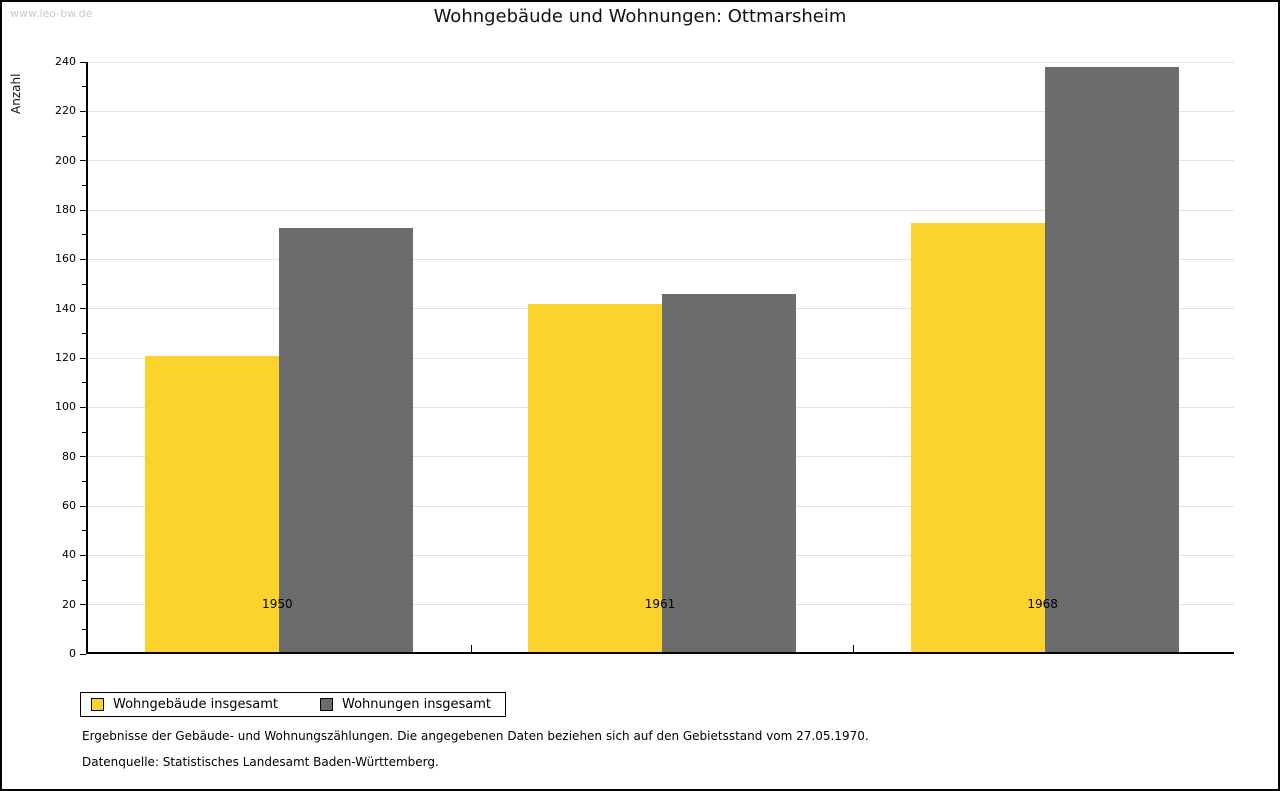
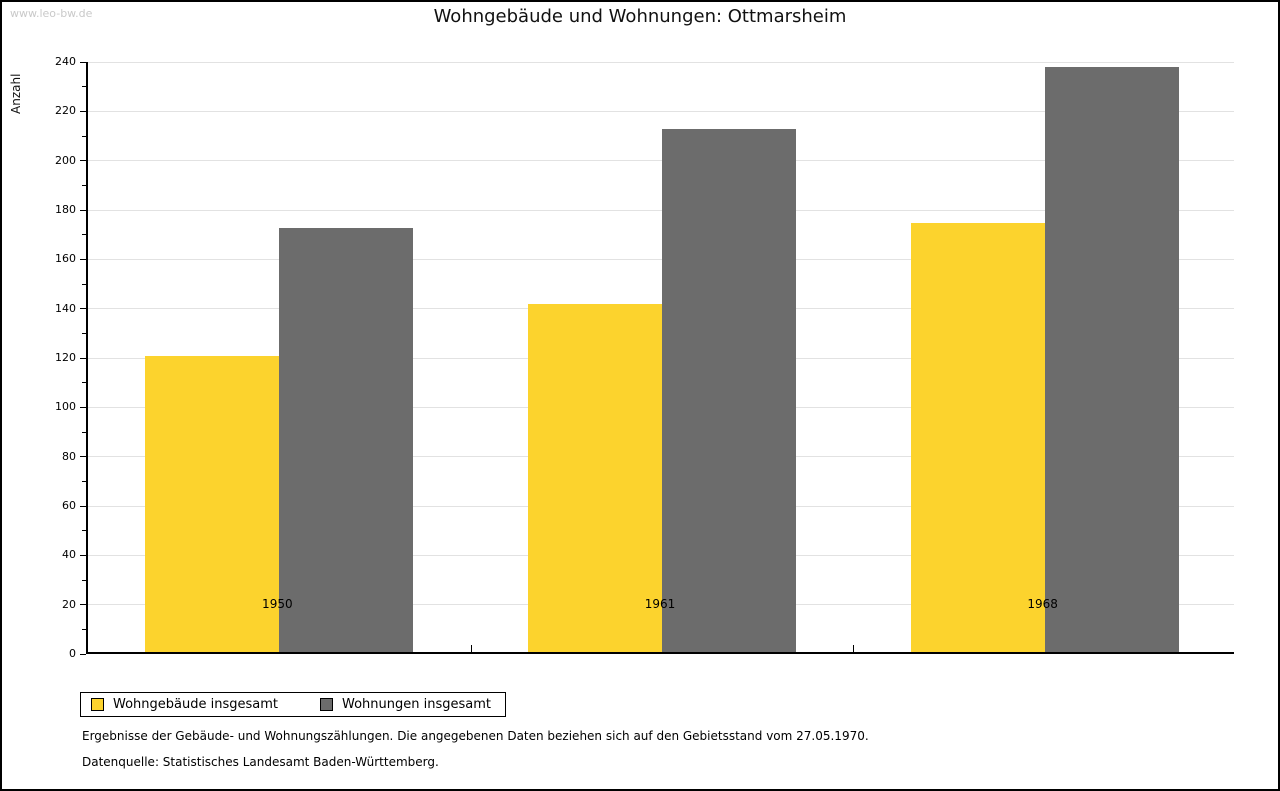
Wohnungen insgesamt/1961: 145 -> 212
